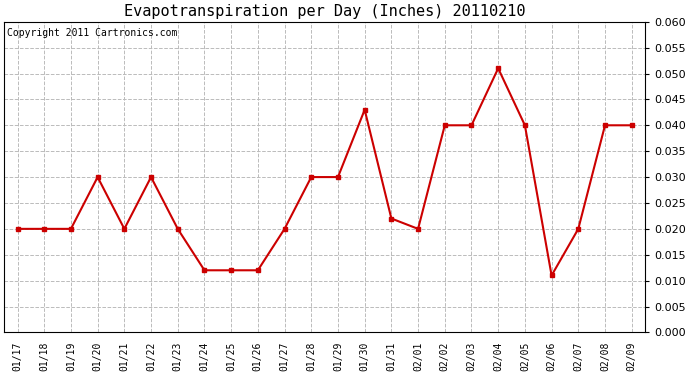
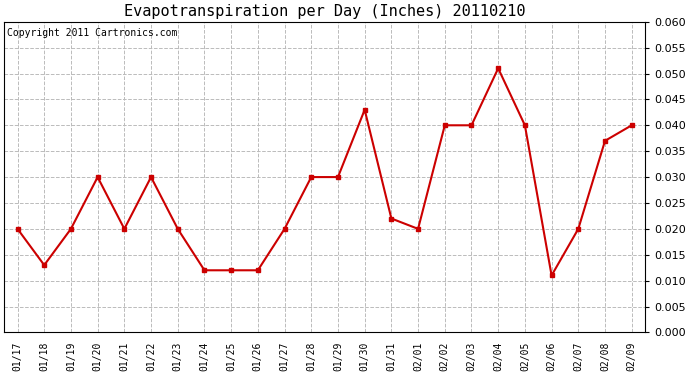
01/18: 0.020 -> 0.013
02/08: 0.040 -> 0.037
